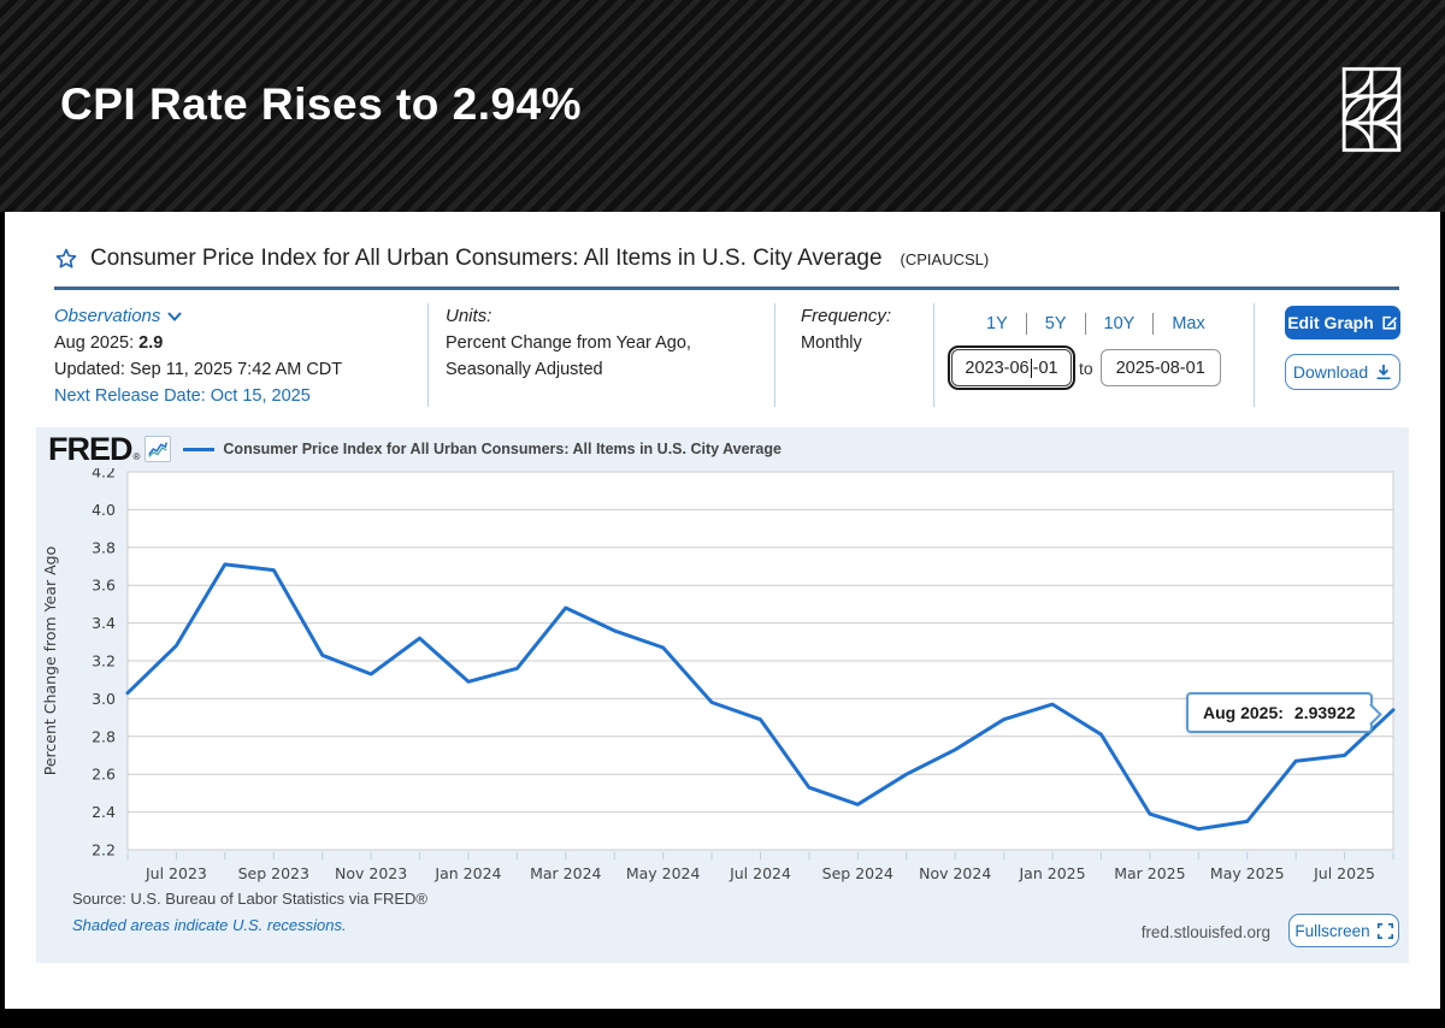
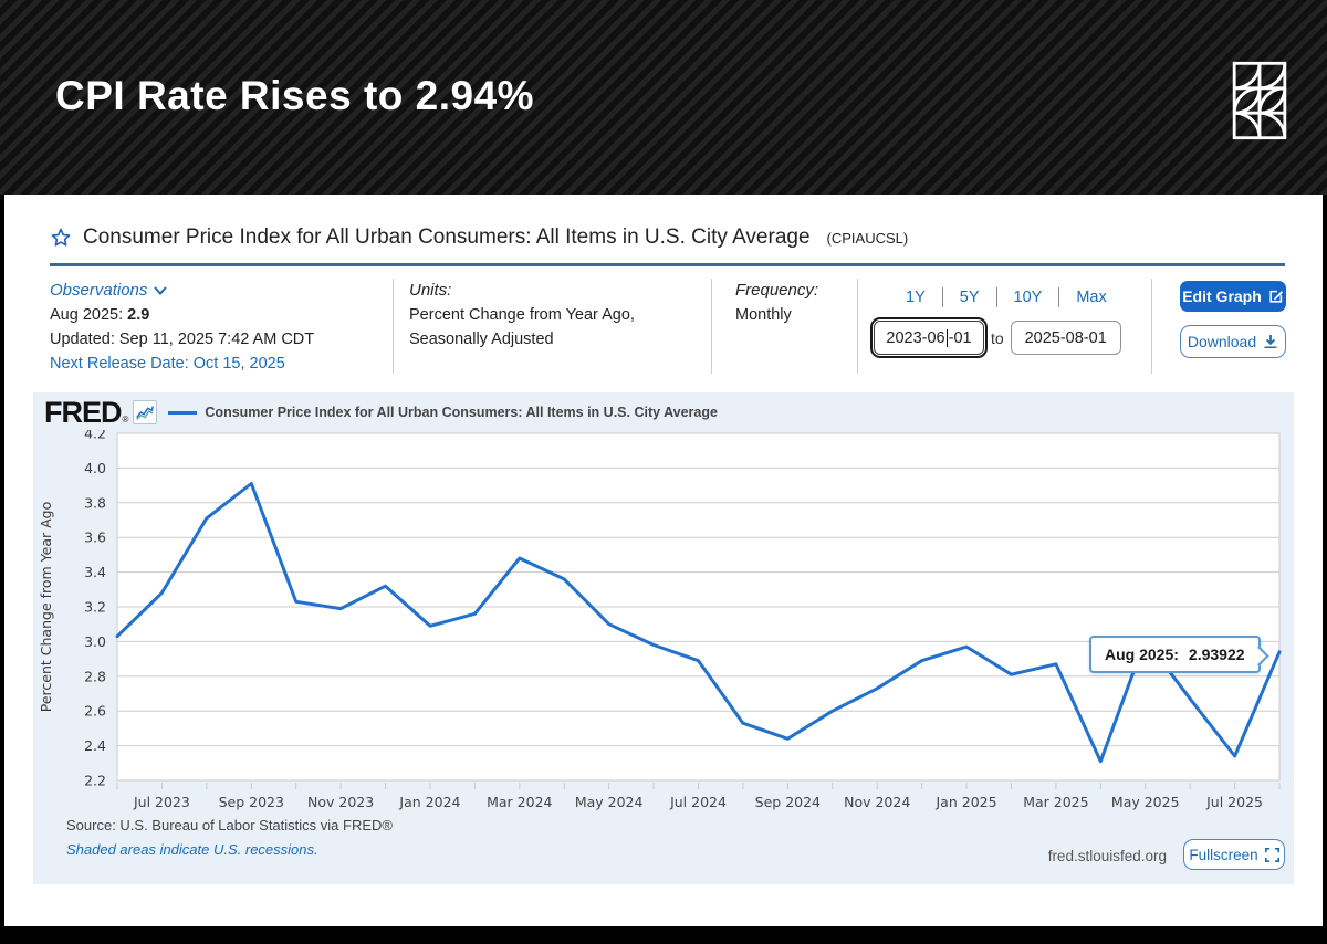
Sep 2023: 3.68 -> 3.91
Nov 2023: 3.13 -> 3.19
May 2024: 3.27 -> 3.10
Mar 2025: 2.39 -> 2.87
May 2025: 2.35 -> 3.01
Jul 2025: 2.70 -> 2.34
